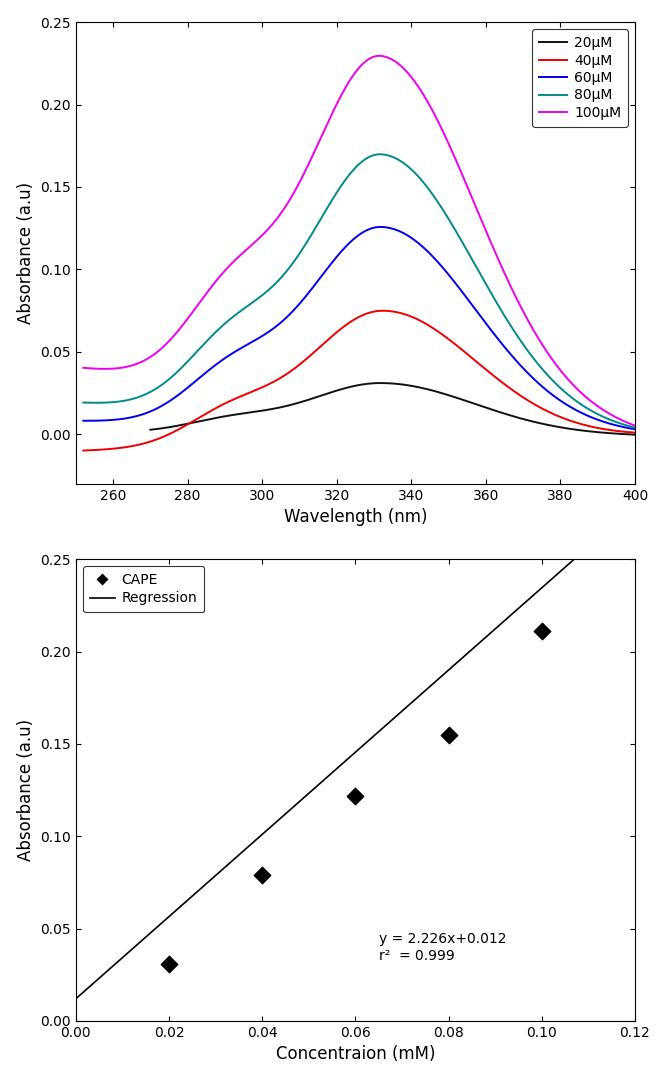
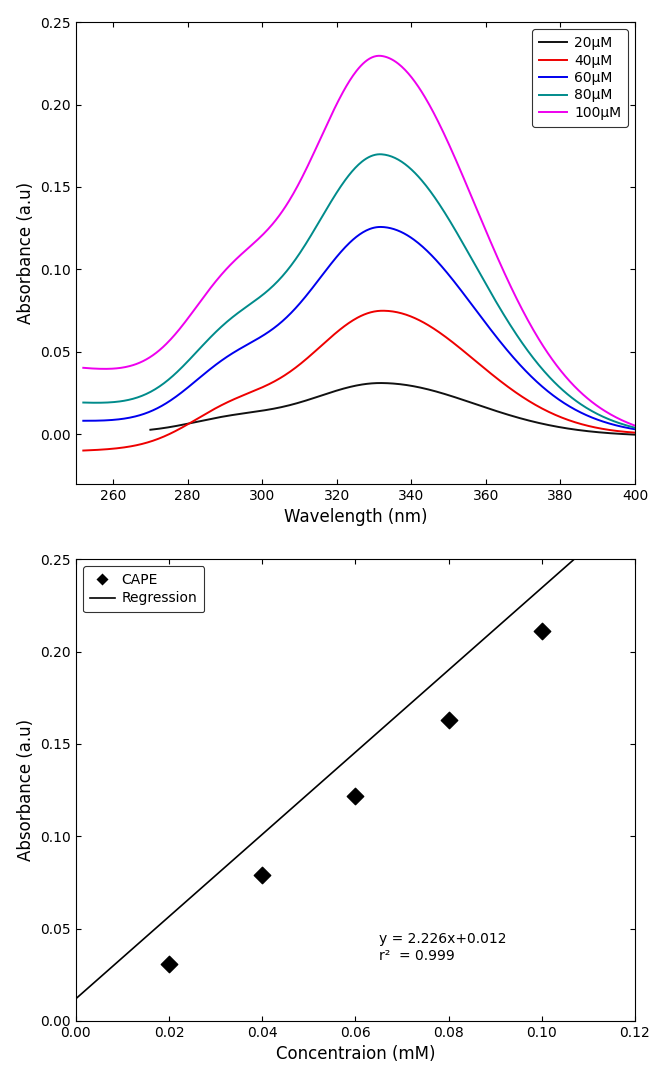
0.08: 0.155 -> 0.163
